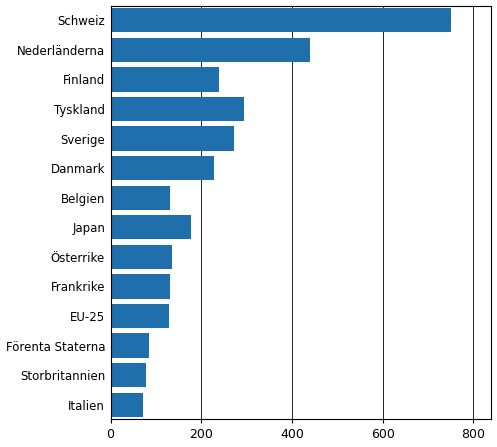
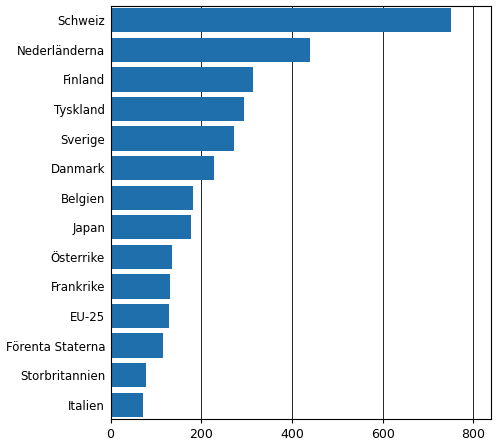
Finland: 240 -> 315
Belgien: 130 -> 182
Förenta Staterna: 85 -> 115
